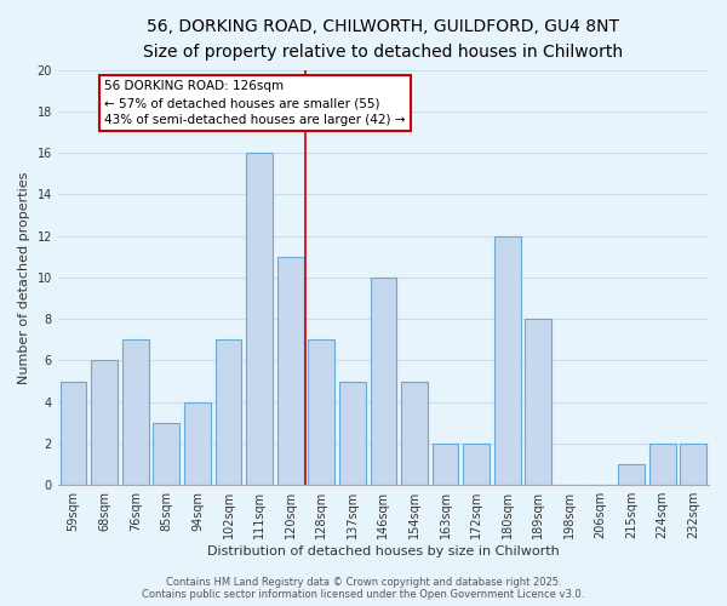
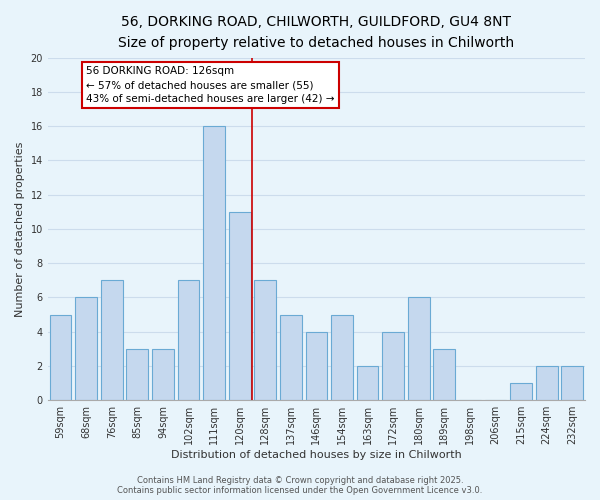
94sqm: 4 -> 3
146sqm: 10 -> 4
172sqm: 2 -> 4
180sqm: 12 -> 6
189sqm: 8 -> 3
